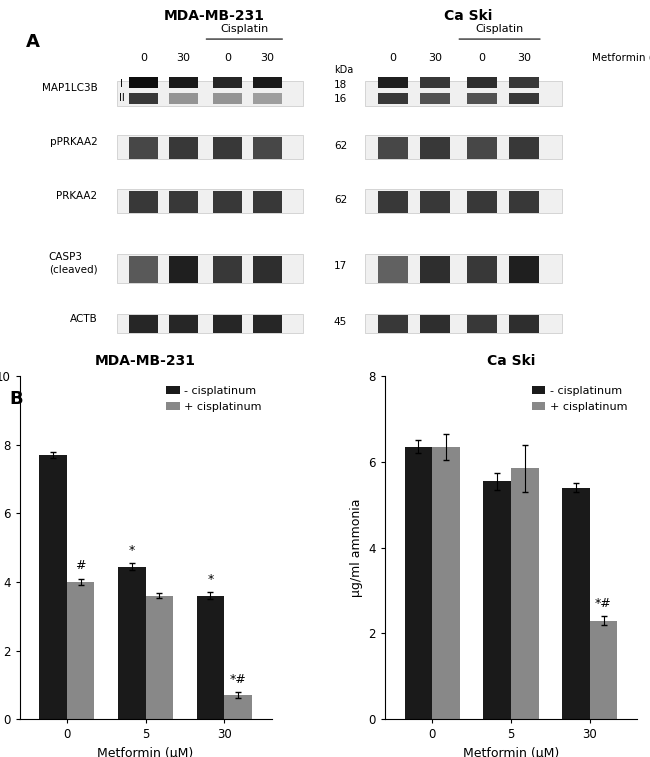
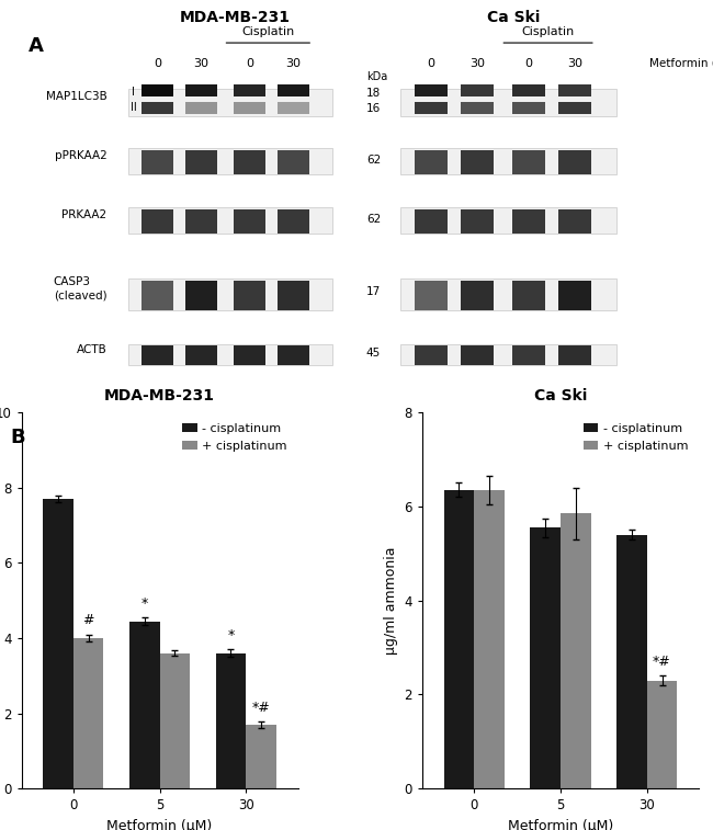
MDA-MB-231/+ cisplatinum/30: 0.7 -> 1.7
